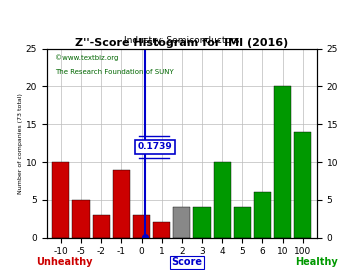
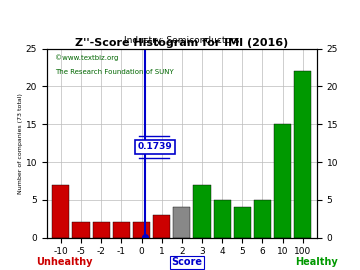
-10: 10 -> 7
-5: 5 -> 2
-2: 3 -> 2
-1: 9 -> 2
0: 3 -> 2
1: 2 -> 3
3: 4 -> 7
4: 10 -> 5
6: 6 -> 5
10: 20 -> 15
100: 14 -> 22
